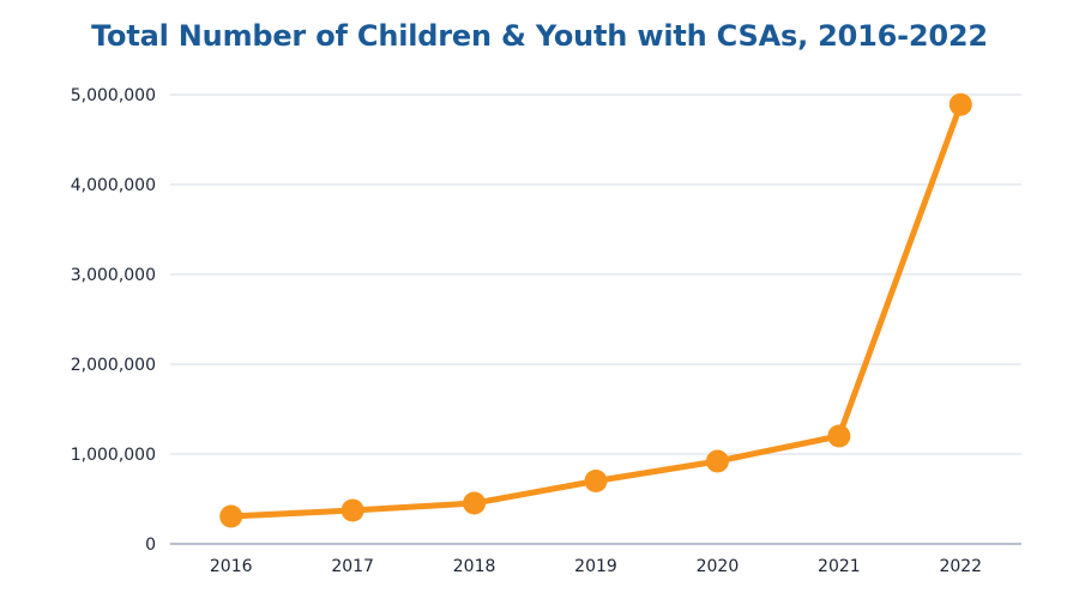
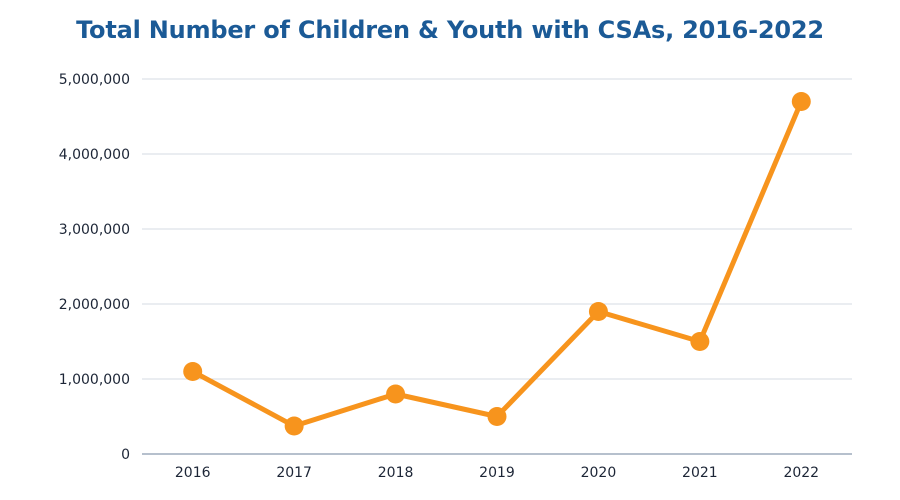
2016: 300000 -> 1100000
2018: 500000 -> 800000
2019: 700000 -> 500000
2020: 900000 -> 1900000
2021: 1200000 -> 1500000
2022: 4900000 -> 4700000
